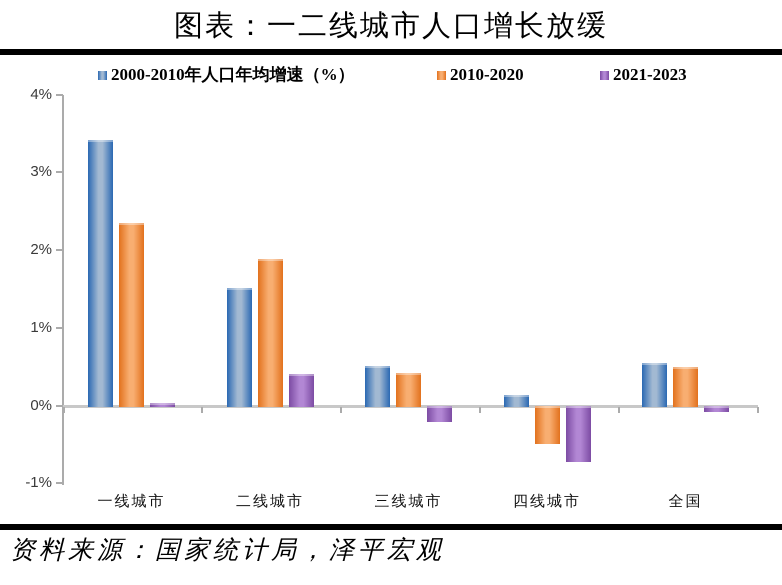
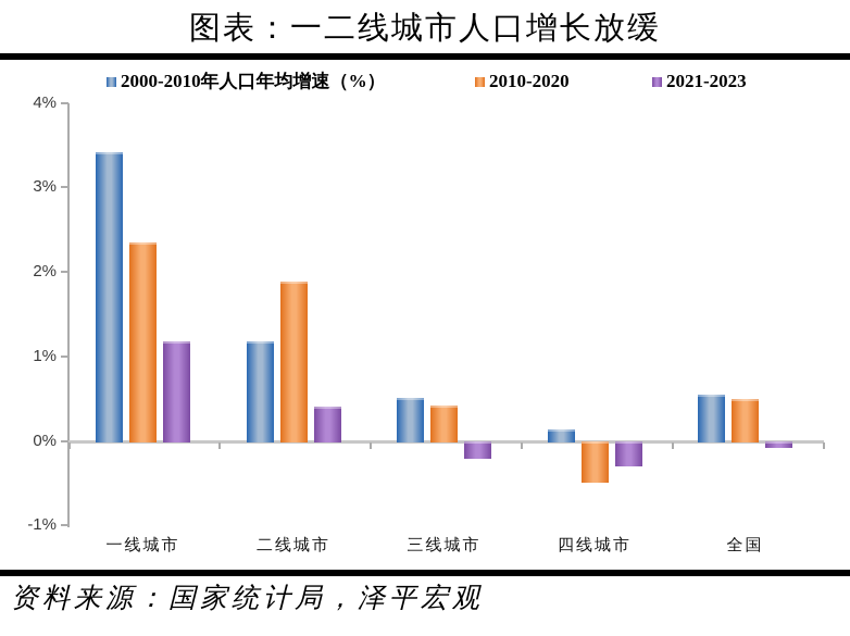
2021-2023/一线城市: 0.1% -> 1.2%
2000-2010年人口年均增速（%）/二线城市: 1.5% -> 1.2%
2021-2023/四线城市: -0.7% -> -0.3%
